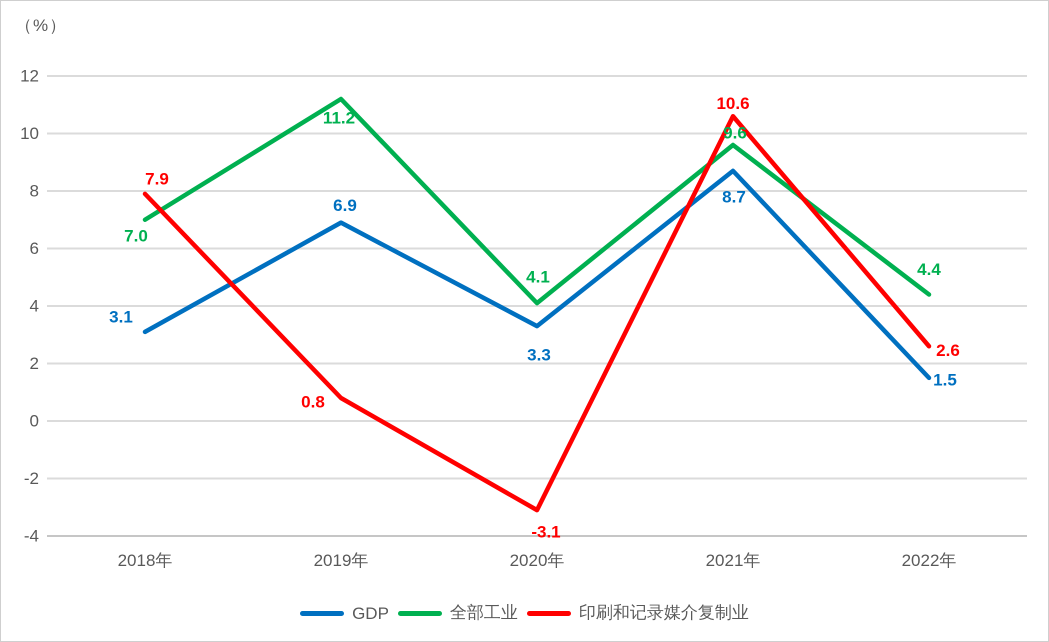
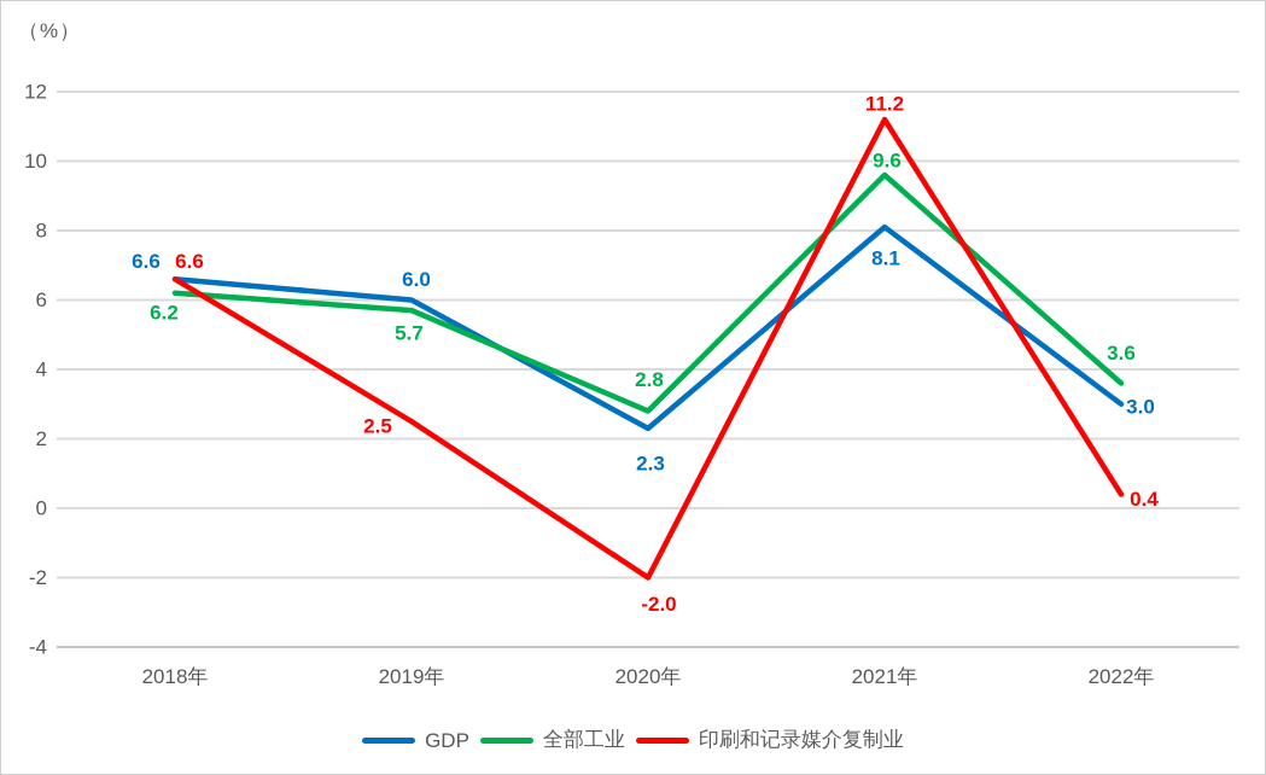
GDP/2018年: 3.1 -> 6.6
全部工业/2018年: 7.0 -> 6.2
印刷和记录媒介复制业/2018年: 7.9 -> 6.6
GDP/2019年: 6.9 -> 6.0
全部工业/2019年: 11.2 -> 5.7
印刷和记录媒介复制业/2019年: 0.8 -> 2.5
GDP/2020年: 3.3 -> 2.3
全部工业/2020年: 4.1 -> 2.8
印刷和记录媒介复制业/2020年: -3.1 -> -2.0
GDP/2021年: 8.7 -> 8.1
印刷和记录媒介复制业/2021年: 10.6 -> 11.2
GDP/2022年: 1.5 -> 3.0
全部工业/2022年: 4.4 -> 3.6
印刷和记录媒介复制业/2022年: 2.6 -> 0.4
